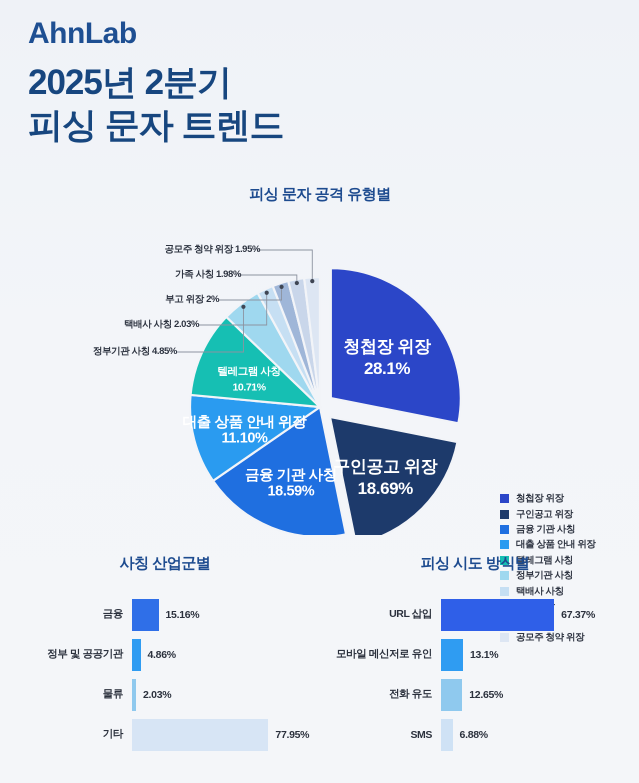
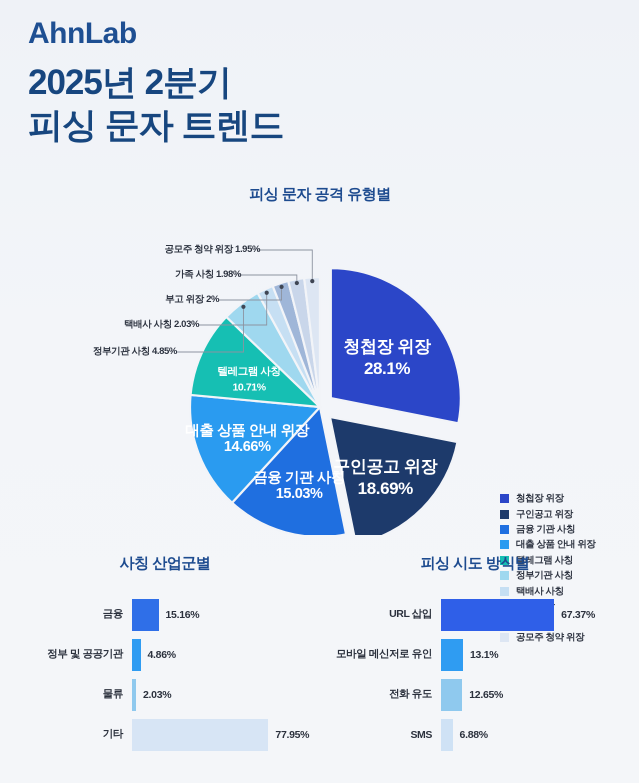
피싱 문자 공격 유형별/금융 기관 사칭: 18.59% -> 15.03%
피싱 문자 공격 유형별/대출 상품 안내 위장: 11.10% -> 14.66%
